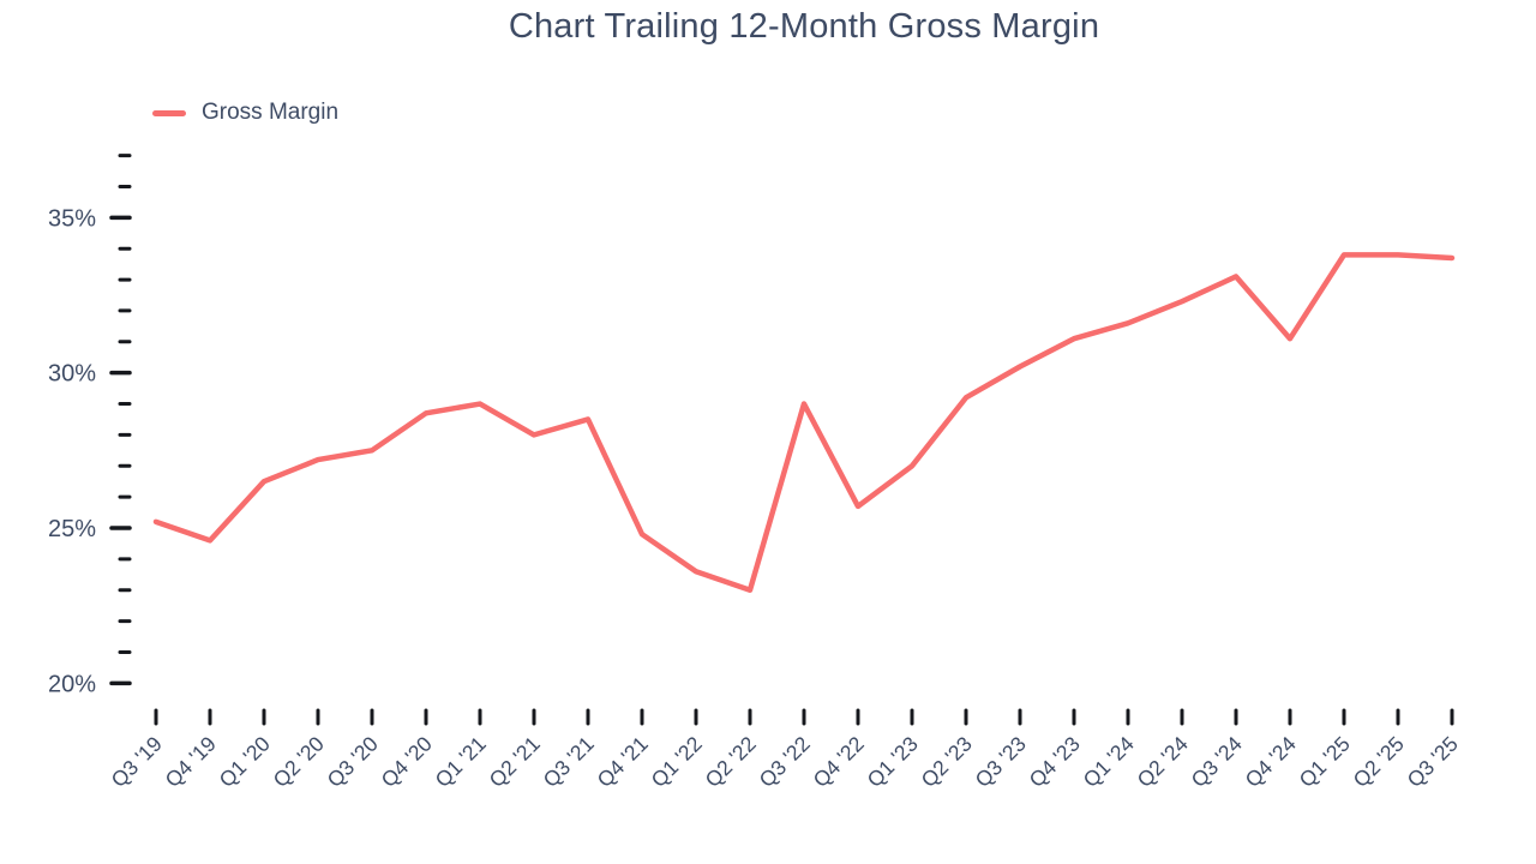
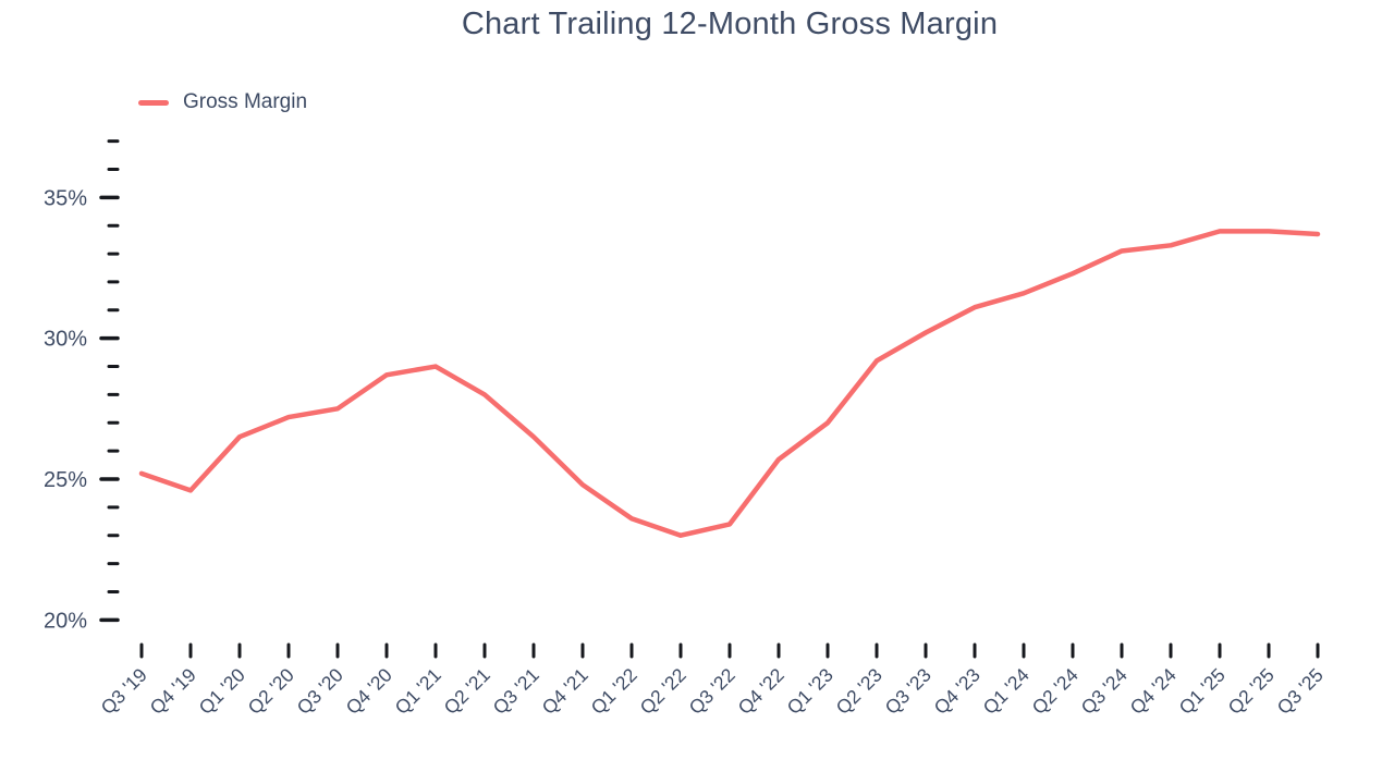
Q3 '21: 28.5% -> 26.5%
Q3 '22: 29.0% -> 23.4%
Q4 '24: 31.1% -> 33.3%
